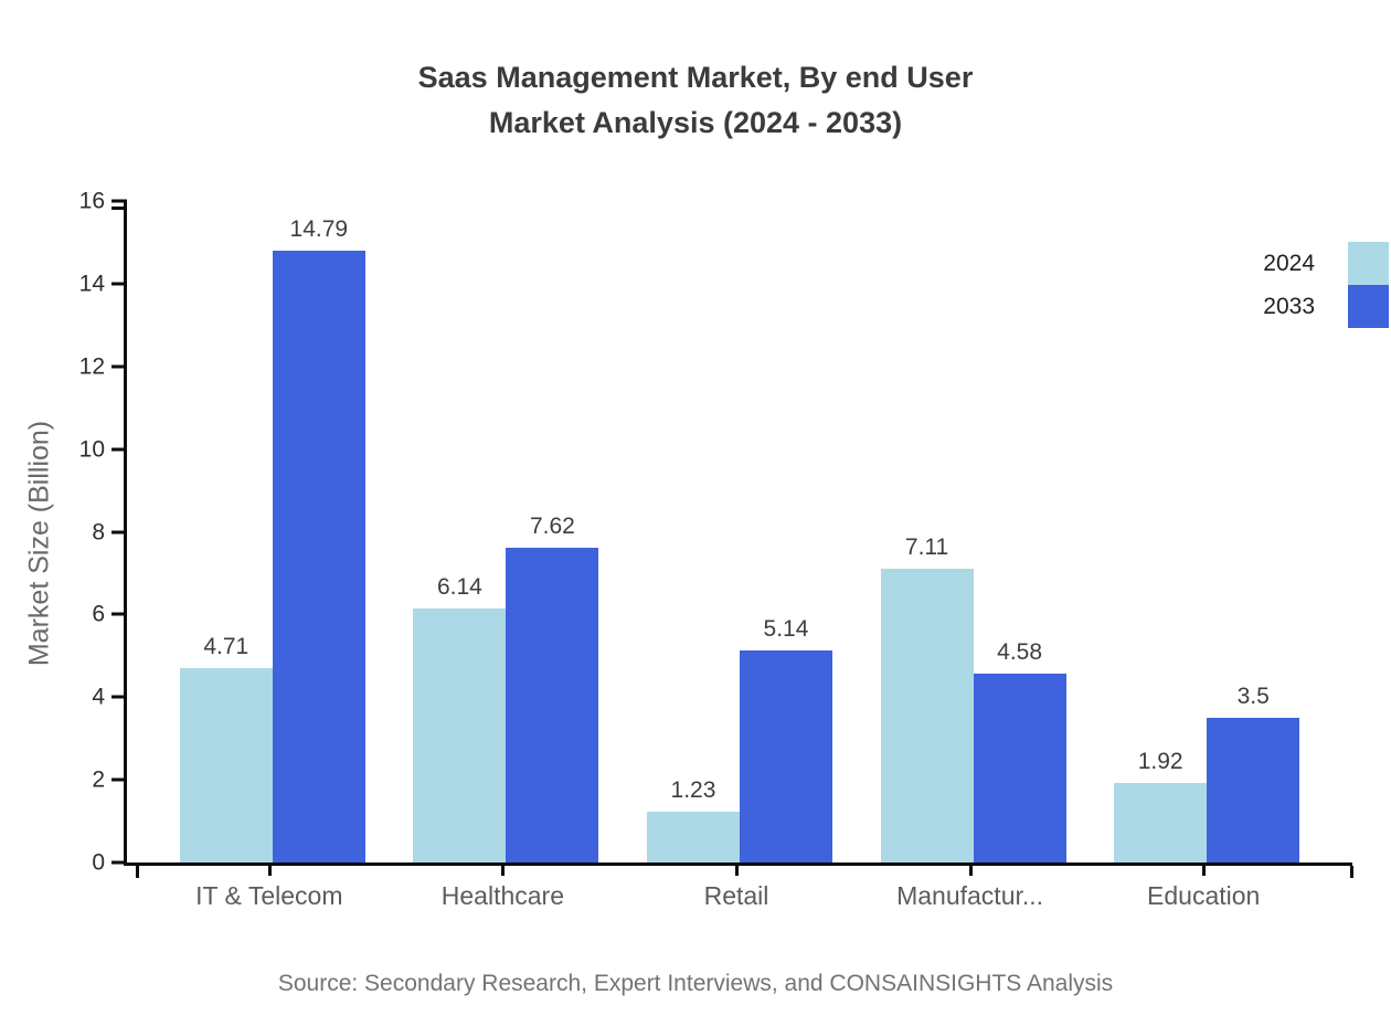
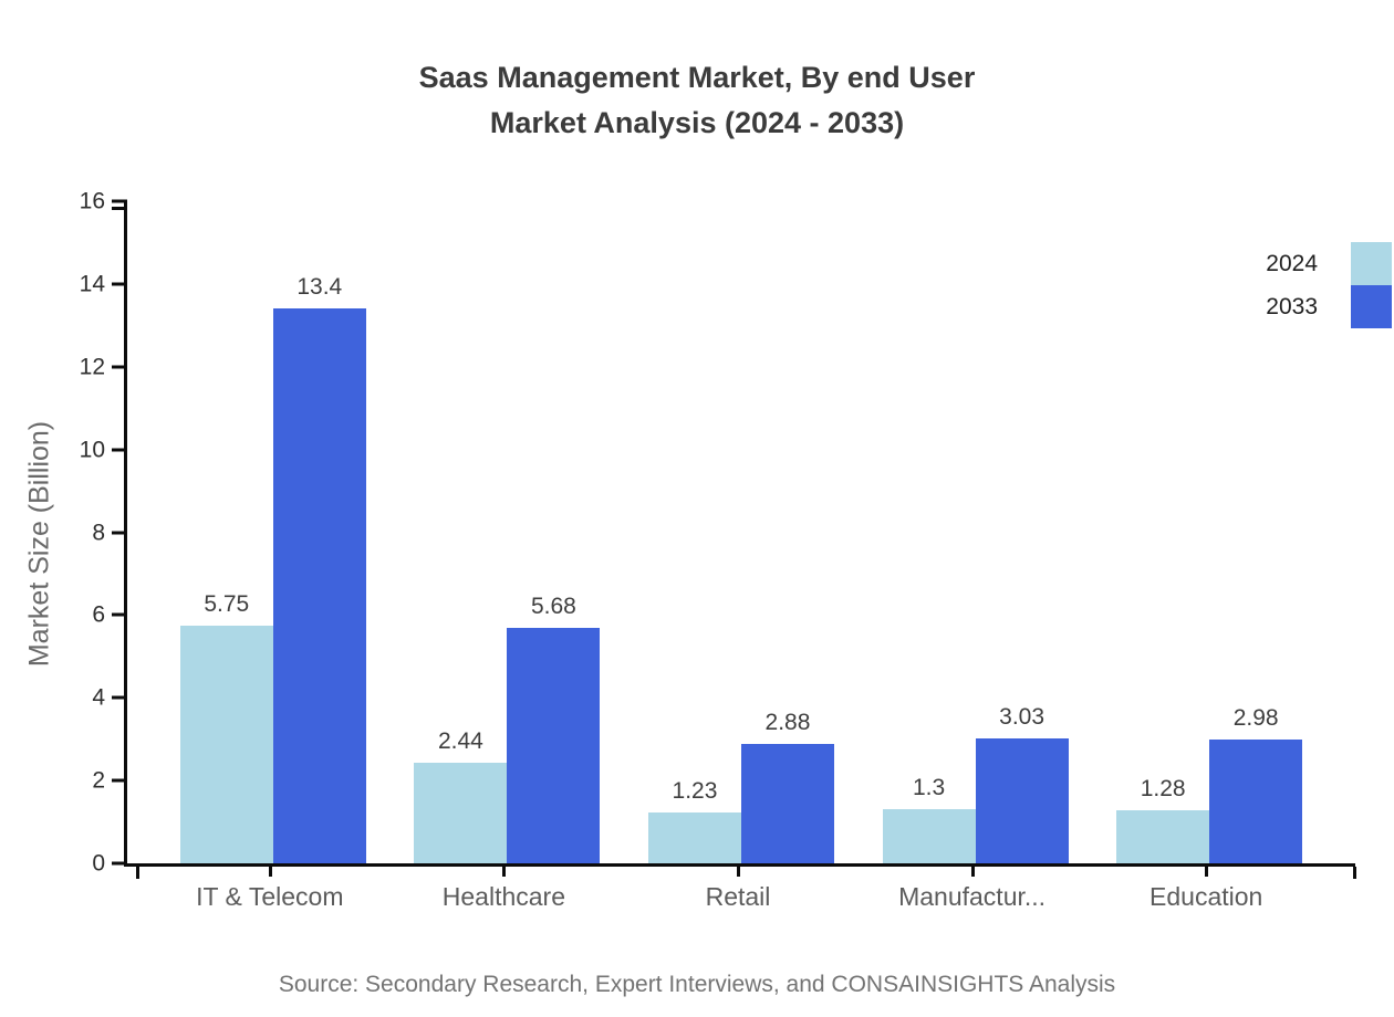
2024/IT & Telecom: 4.71 -> 5.75
2033/IT & Telecom: 14.79 -> 13.4
2024/Healthcare: 6.14 -> 2.44
2033/Healthcare: 7.62 -> 5.68
2033/Retail: 5.14 -> 2.88
2024/Manufactur...: 7.11 -> 1.3
2033/Manufactur...: 4.58 -> 3.03
2024/Education: 1.92 -> 1.28
2033/Education: 3.5 -> 2.98
